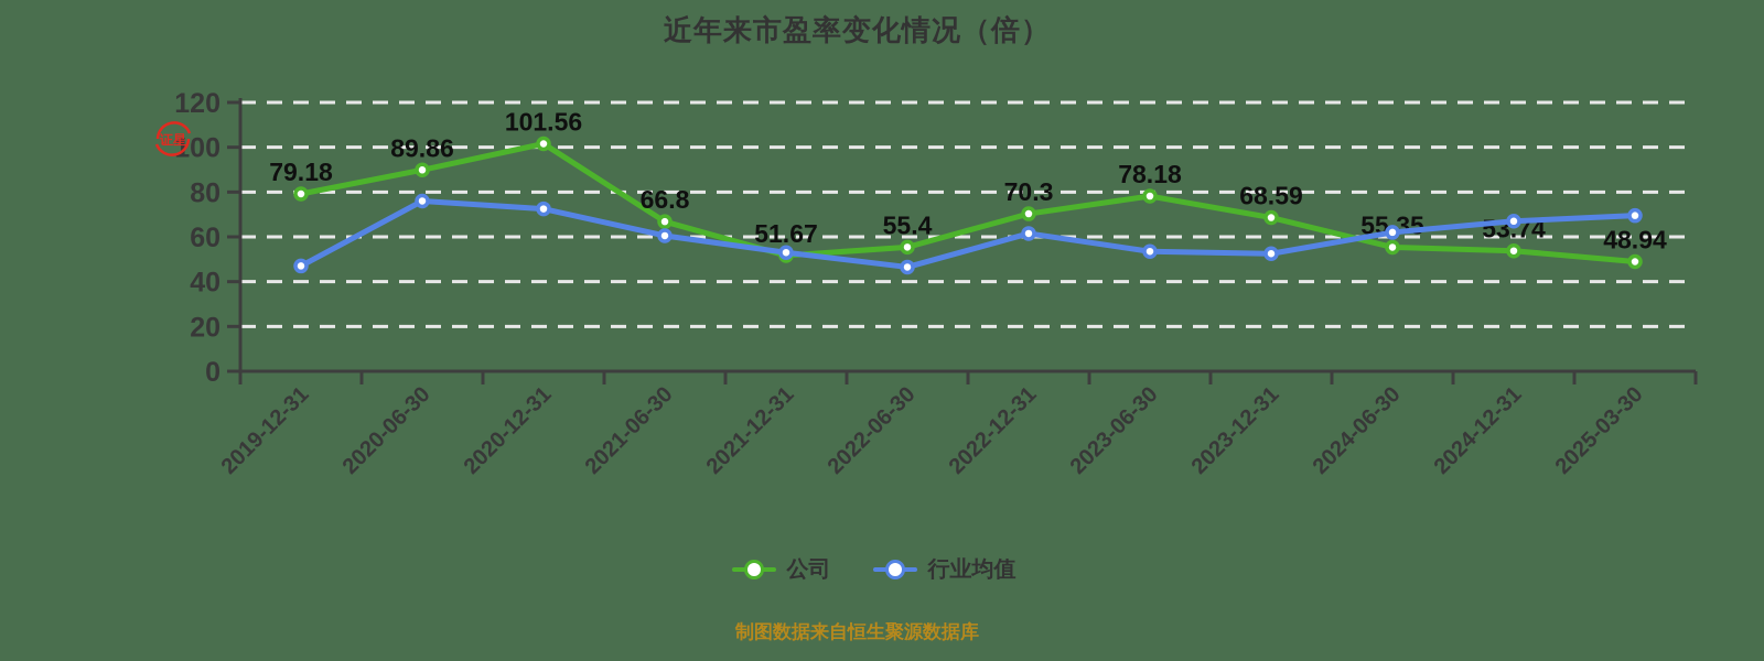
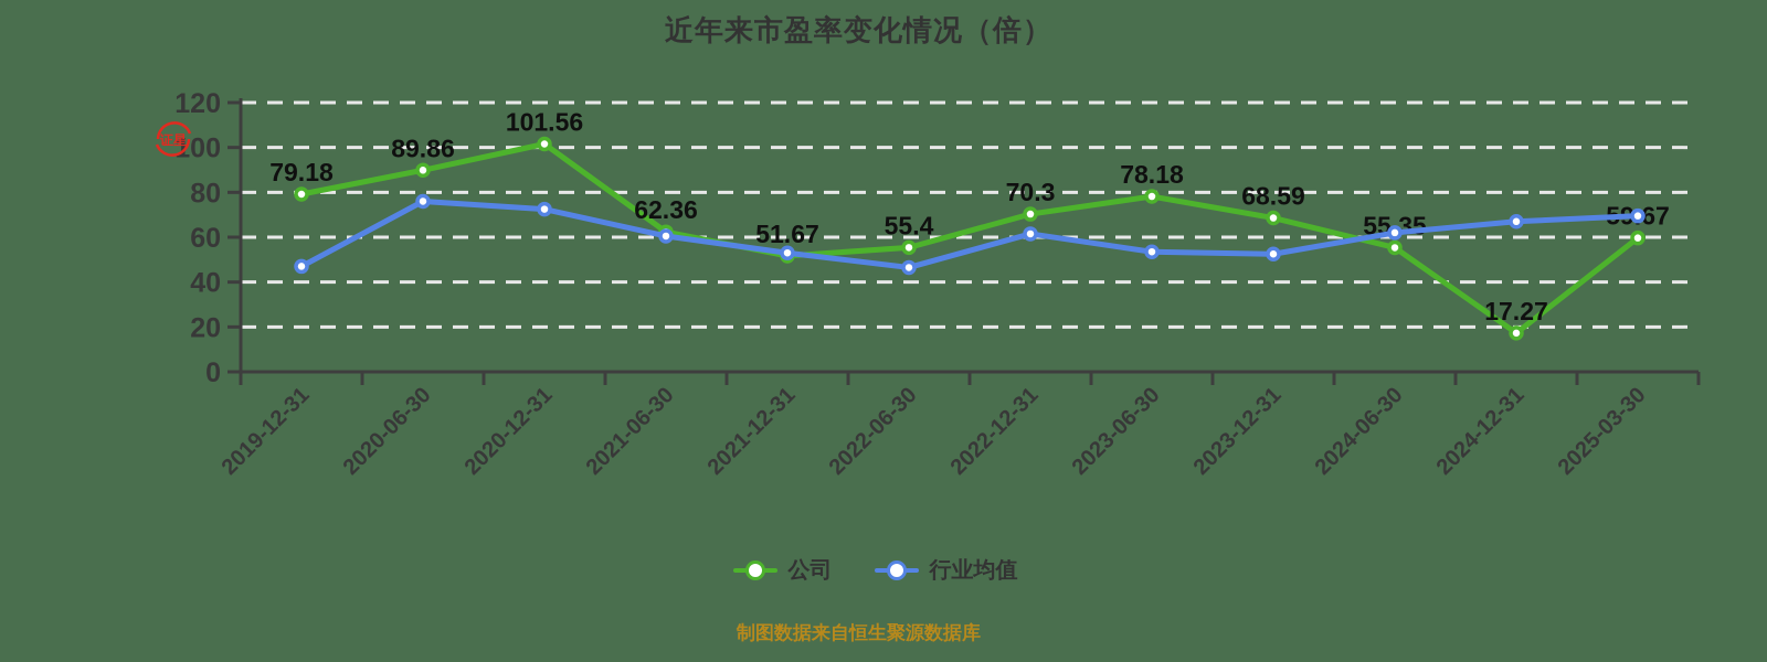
公司/2021-06-30: 66.8 -> 62.36
公司/2024-12-31: 53.74 -> 17.27
公司/2025-03-30: 48.94 -> 59.67
